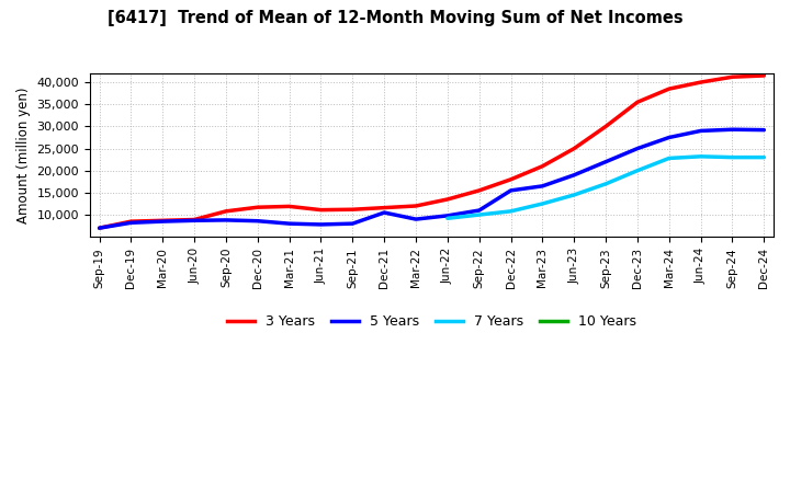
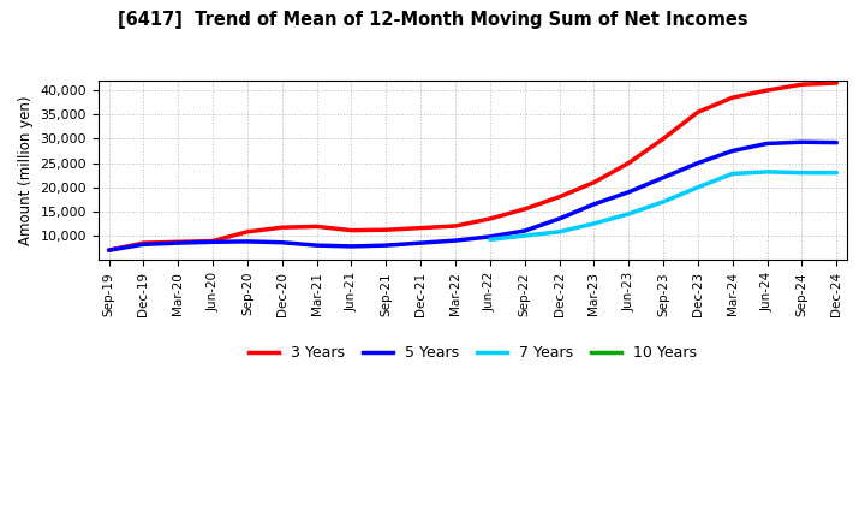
5 Years/Dec-21: 10,500 -> 8,500
5 Years/Dec-22: 15,500 -> 13,500
